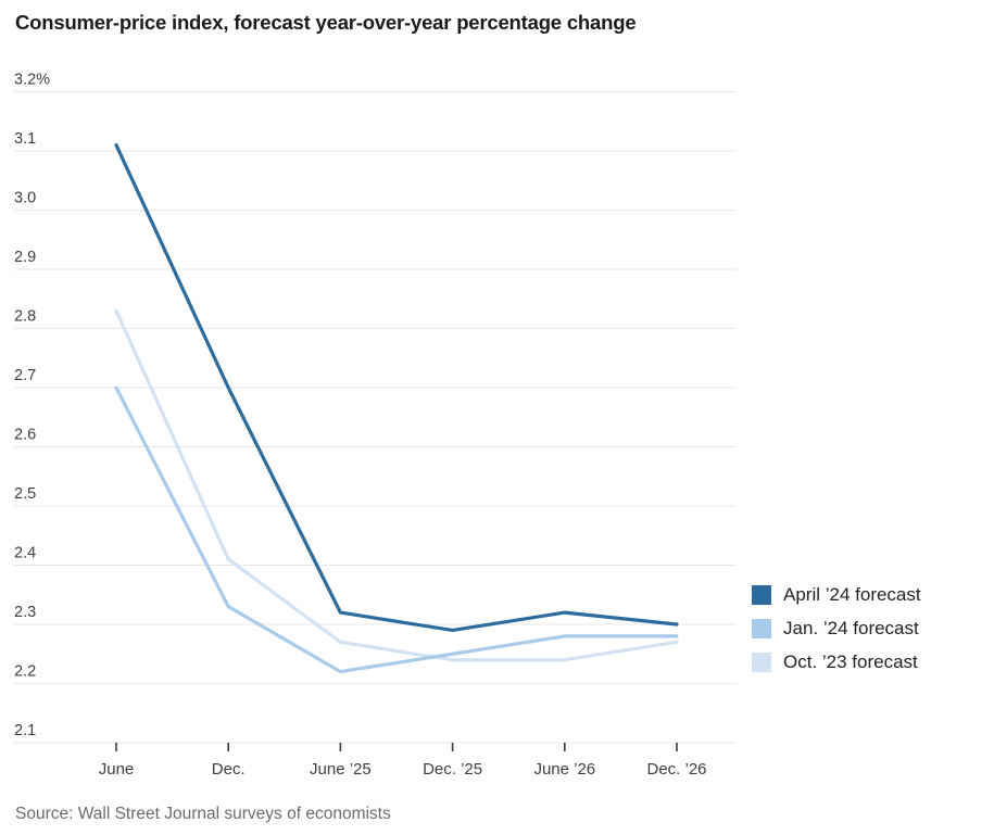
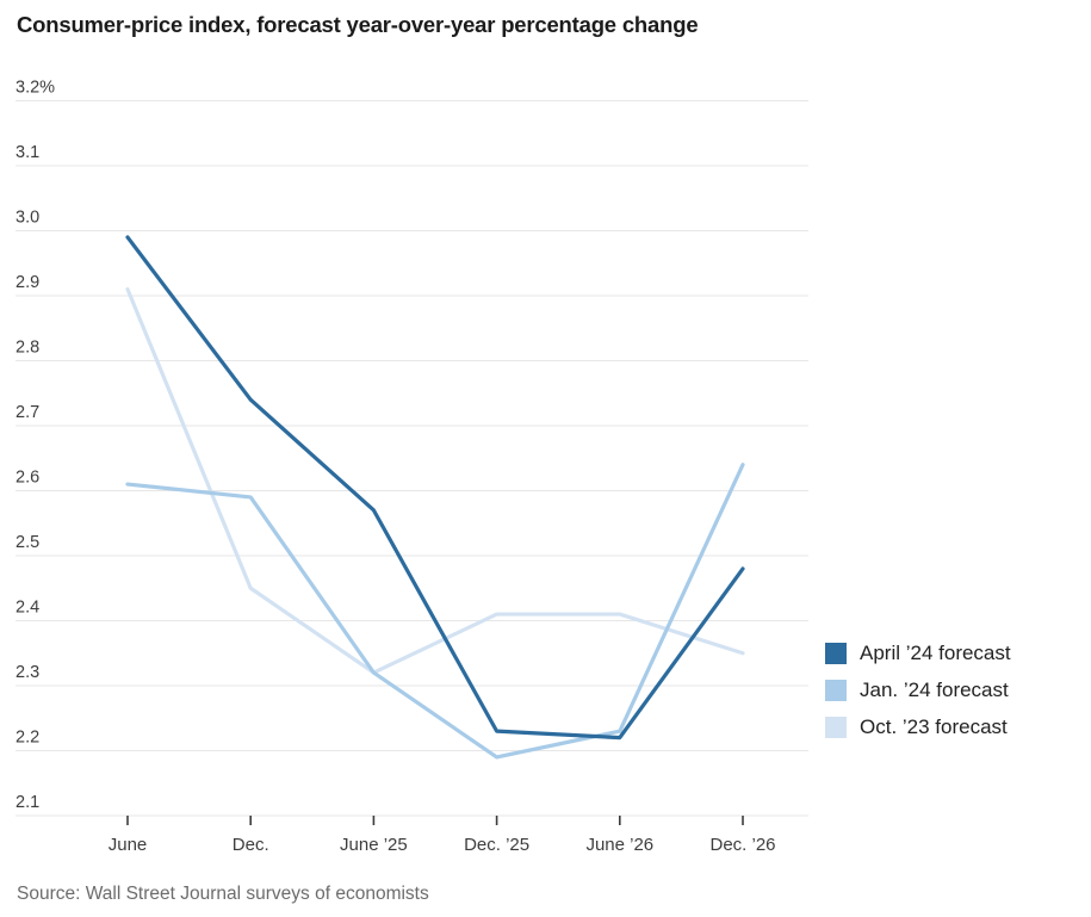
April ’24 forecast/June: 3.11% -> 2.99%
Jan. ’24 forecast/June: 2.70% -> 2.61%
Oct. ’23 forecast/June: 2.83% -> 2.91%
April ’24 forecast/Dec.: 2.70% -> 2.74%
Jan. ’24 forecast/Dec.: 2.33% -> 2.59%
Oct. ’23 forecast/Dec.: 2.41% -> 2.45%
April ’24 forecast/June ’25: 2.32% -> 2.57%
Jan. ’24 forecast/June ’25: 2.22% -> 2.32%
Oct. ’23 forecast/June ’25: 2.27% -> 2.32%
April ’24 forecast/Dec. ’25: 2.29% -> 2.23%
Jan. ’24 forecast/Dec. ’25: 2.25% -> 2.19%
Oct. ’23 forecast/Dec. ’25: 2.24% -> 2.41%
April ’24 forecast/June ’26: 2.32% -> 2.22%
Jan. ’24 forecast/June ’26: 2.28% -> 2.23%
Oct. ’23 forecast/June ’26: 2.24% -> 2.41%
April ’24 forecast/Dec. ’26: 2.30% -> 2.48%
Jan. ’24 forecast/Dec. ’26: 2.28% -> 2.64%
Oct. ’23 forecast/Dec. ’26: 2.27% -> 2.35%
